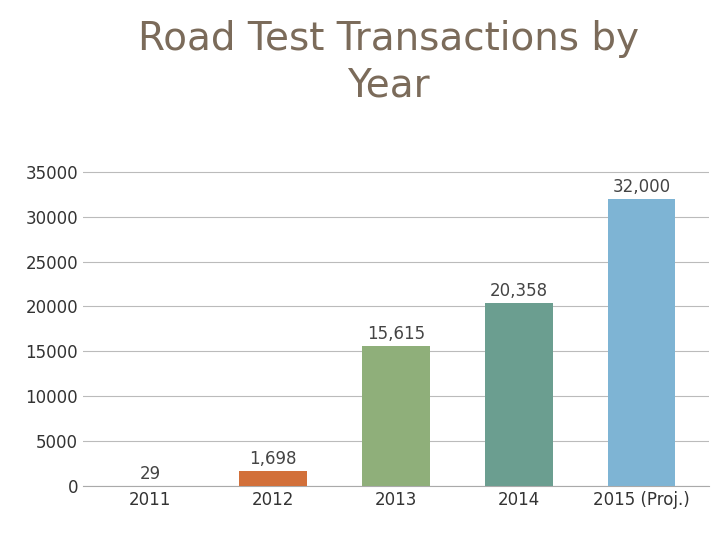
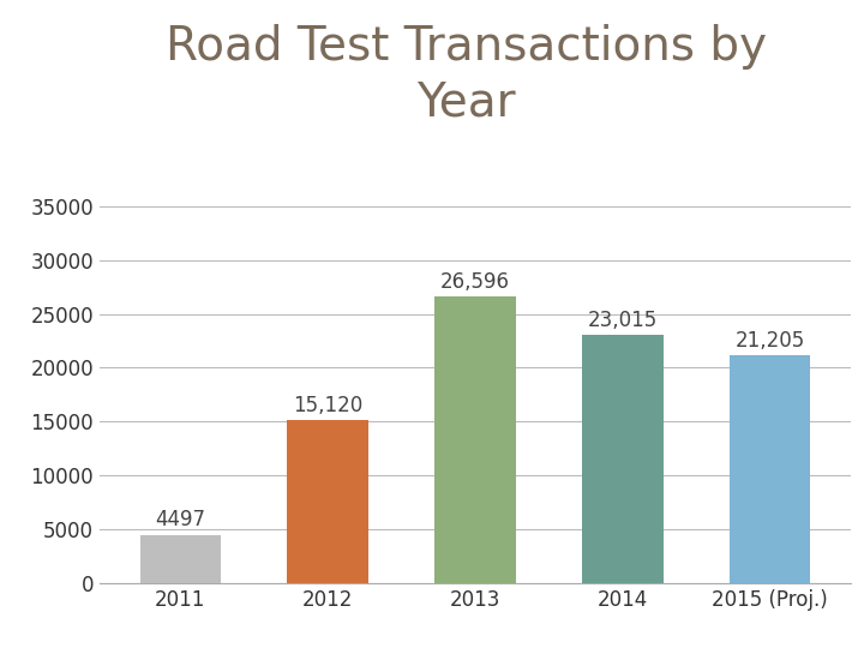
2011: 29 -> 4497
2012: 1,698 -> 15,120
2013: 15,615 -> 26,596
2014: 20,358 -> 23,015
2015 (Proj.): 32,000 -> 21,205
